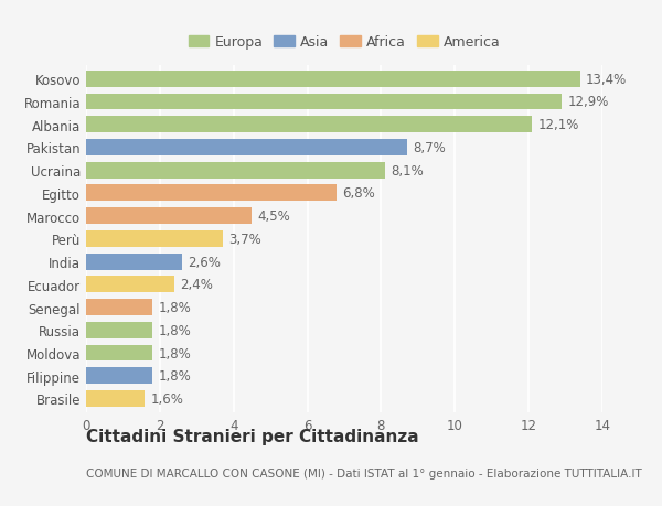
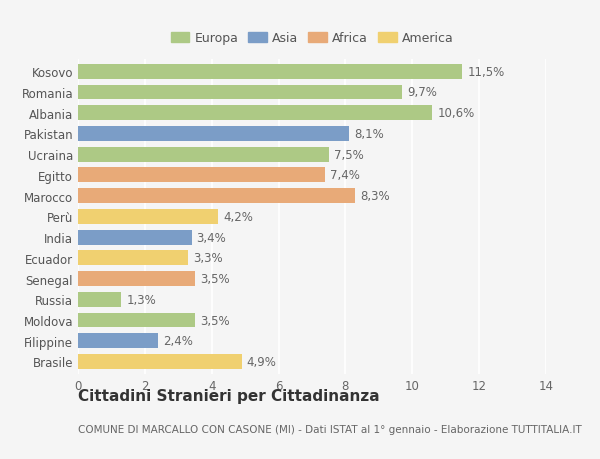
Kosovo: 13,4% -> 11,5%
Romania: 12,9% -> 9,7%
Albania: 12,1% -> 10,6%
Pakistan: 8,7% -> 8,1%
Ucraina: 8,1% -> 7,5%
Egitto: 6,8% -> 7,4%
Marocco: 4,5% -> 8,3%
Perù: 3,7% -> 4,2%
India: 2,6% -> 3,4%
Ecuador: 2,4% -> 3,3%
Senegal: 1,8% -> 3,5%
Russia: 1,8% -> 1,3%
Moldova: 1,8% -> 3,5%
Filippine: 1,8% -> 2,4%
Brasile: 1,6% -> 4,9%
